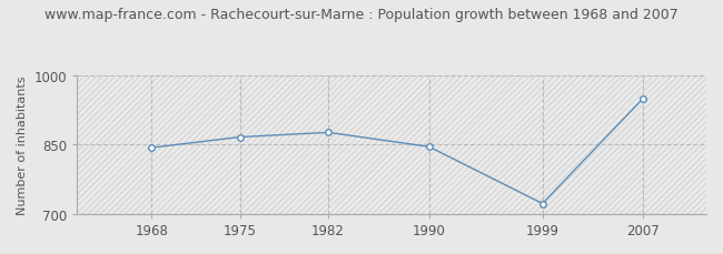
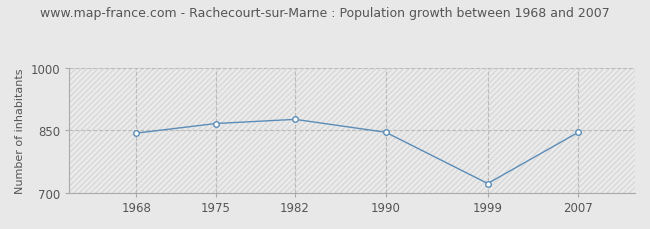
2007: 950 -> 845
